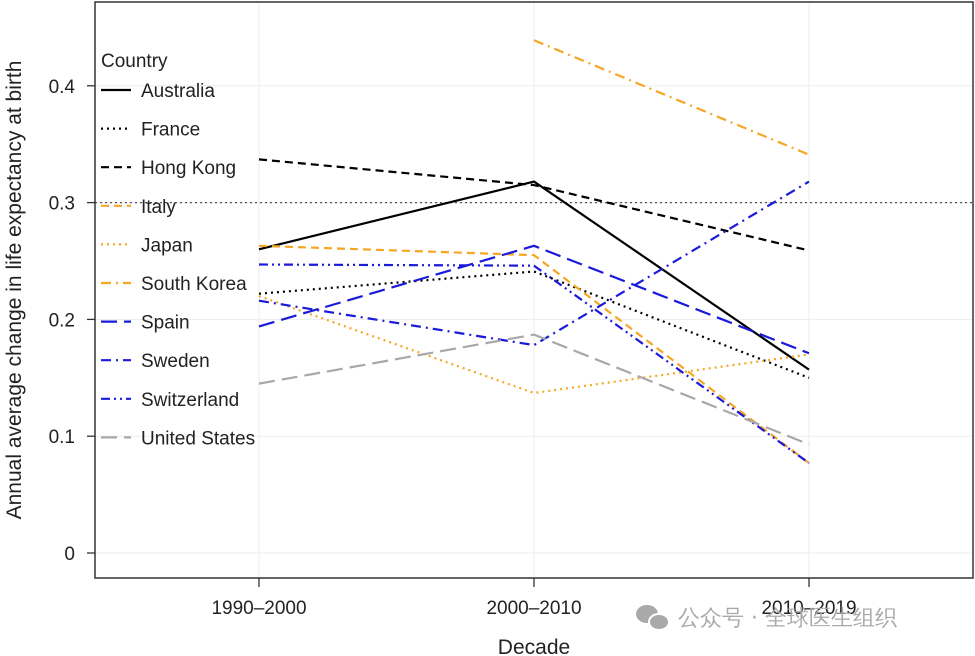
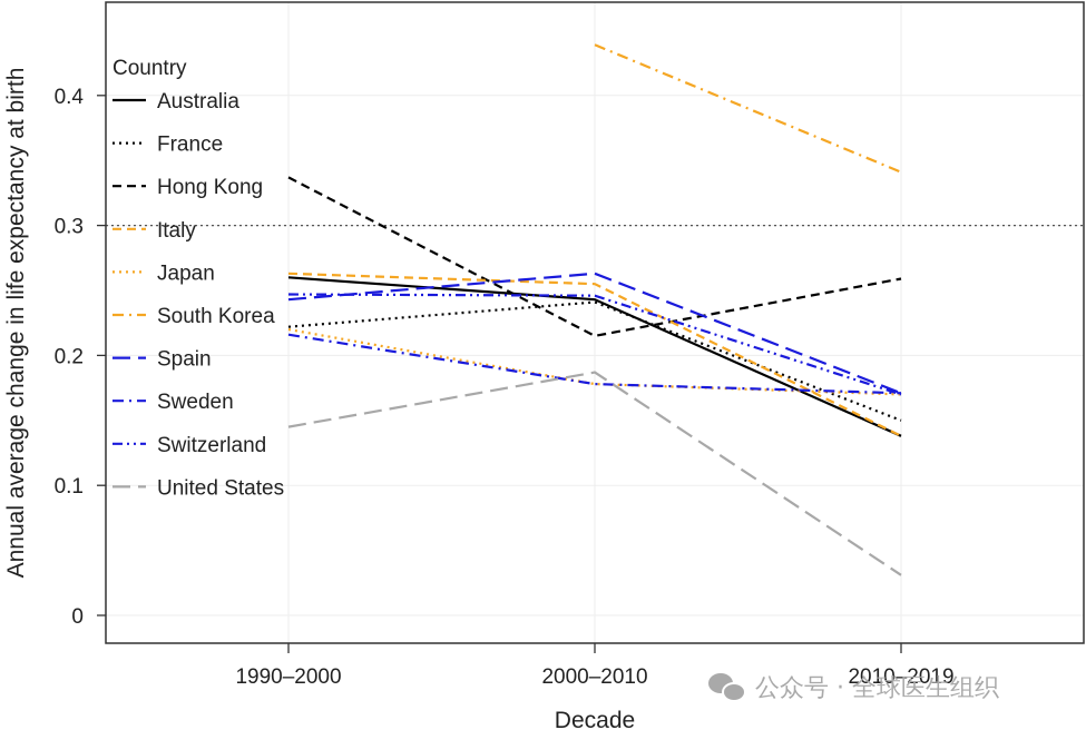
Spain/1990–2000: 0.194 -> 0.243
Australia/2000–2010: 0.318 -> 0.243
Hong Kong/2000–2010: 0.315 -> 0.215
Japan/2000–2010: 0.137 -> 0.178
Australia/2010–2019: 0.157 -> 0.138
Italy/2010–2019: 0.077 -> 0.138
Sweden/2010–2019: 0.318 -> 0.171
Switzerland/2010–2019: 0.077 -> 0.170
United States/2010–2019: 0.093 -> 0.031
